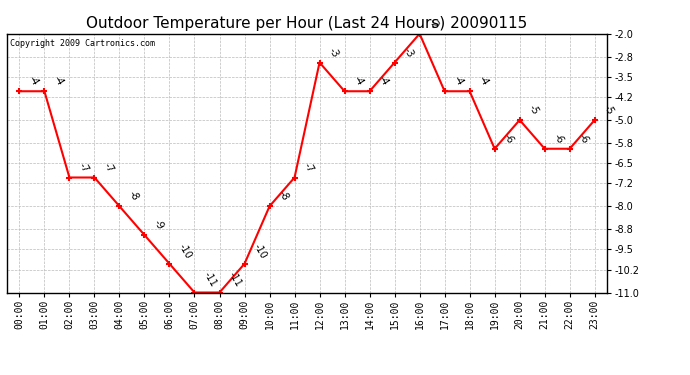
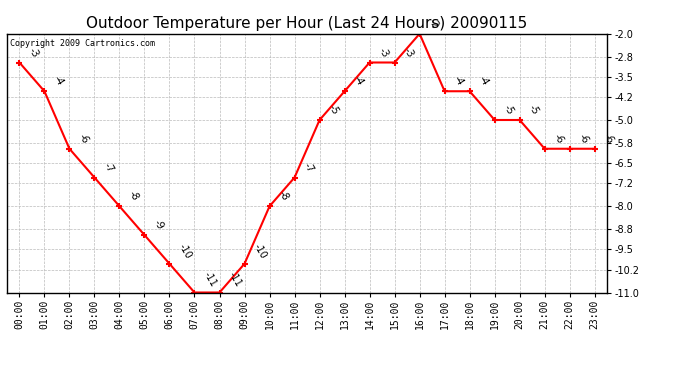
00:00: -4 -> -3
02:00: -7 -> -6
12:00: -3 -> -5
14:00: -4 -> -3
19:00: -6 -> -5
23:00: -5 -> -6
